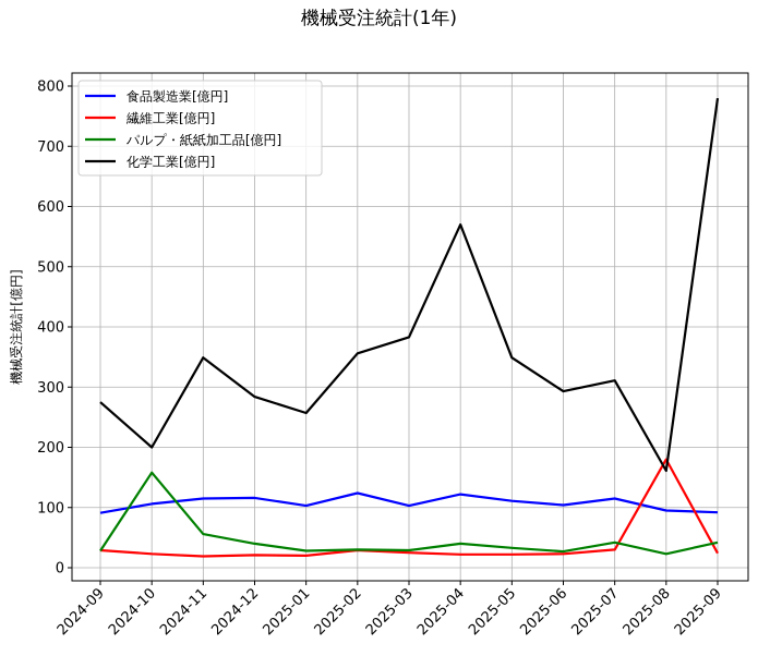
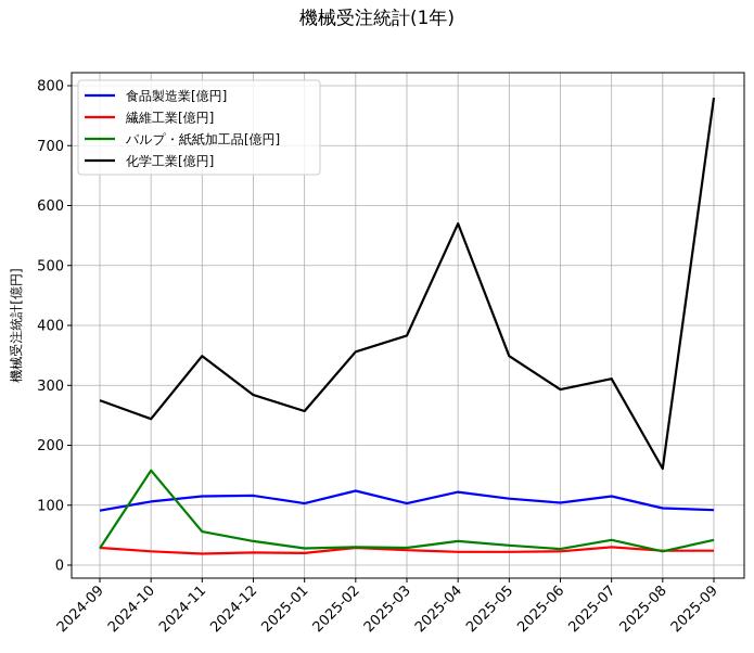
化学工業[億円]/2024-10: 200 -> 240
繊維工業[億円]/2025-08: 180 -> 20
